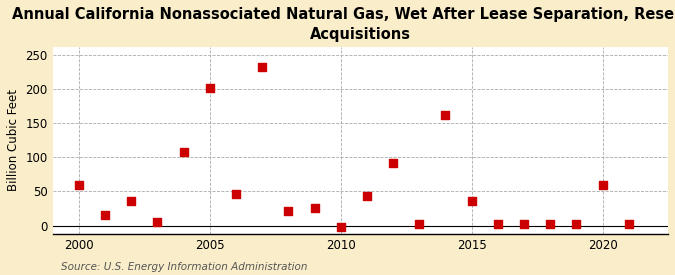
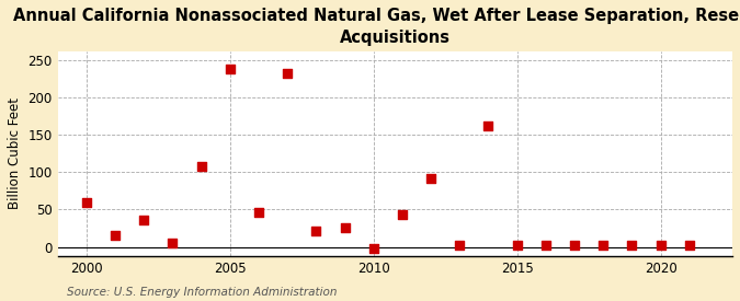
2005: 202 -> 238
2015: 36 -> 2
2020: 60 -> 2
